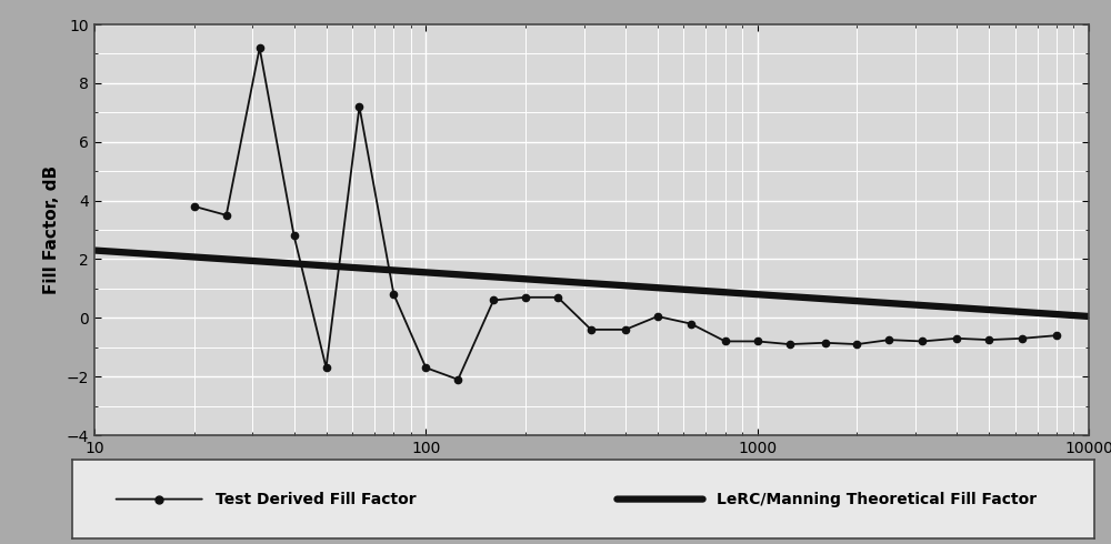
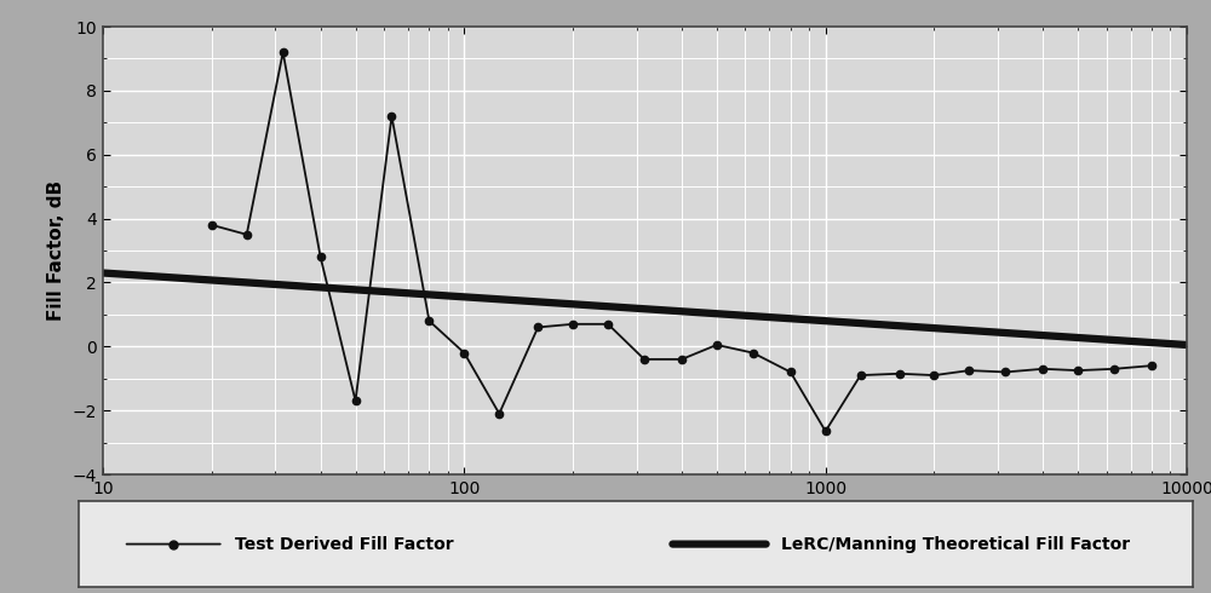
100: -1.70 -> -0.20
1000: -0.80 -> -2.65
